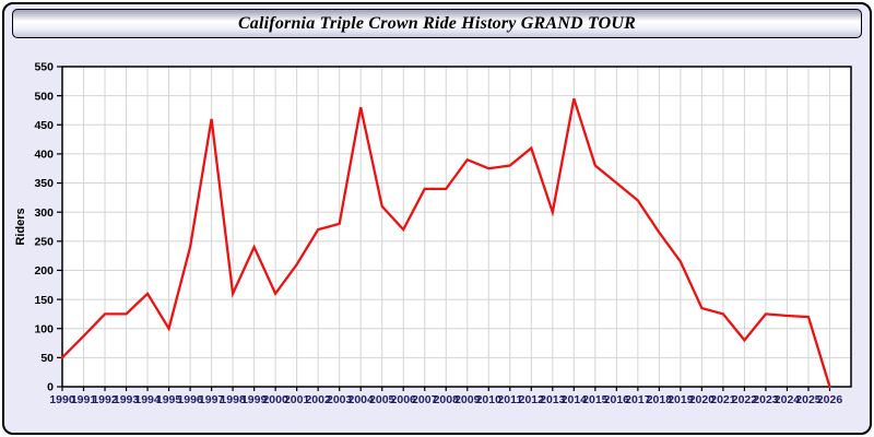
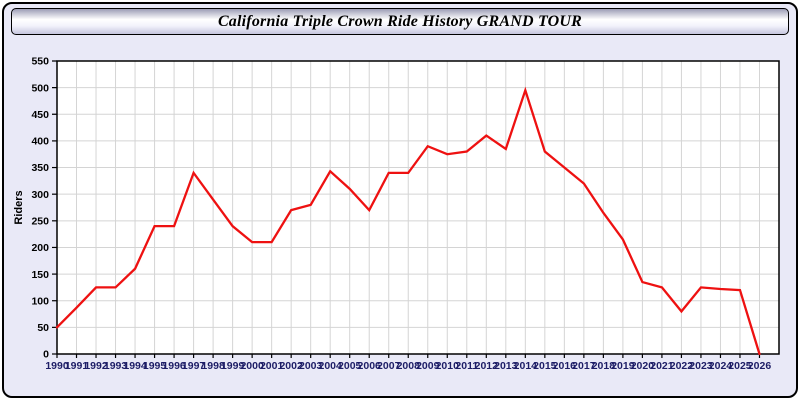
1995: 100 -> 240
1997: 460 -> 340
1998: 160 -> 290
2000: 160 -> 210
2004: 480 -> 340
2013: 300 -> 380
